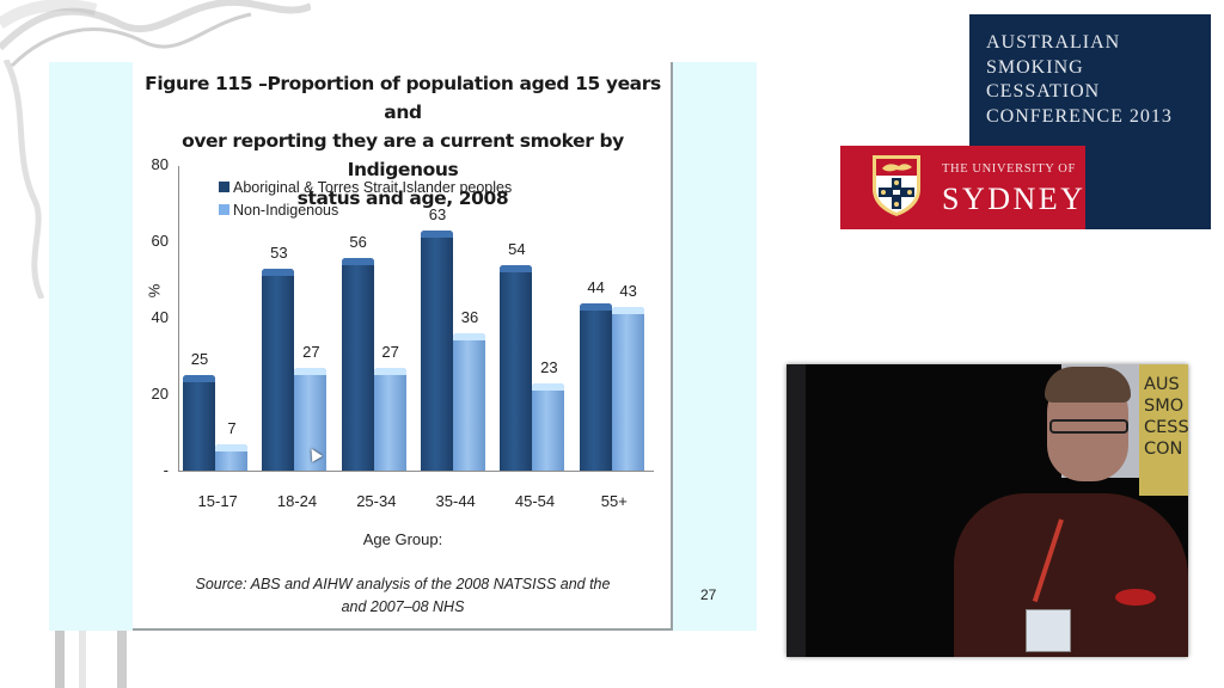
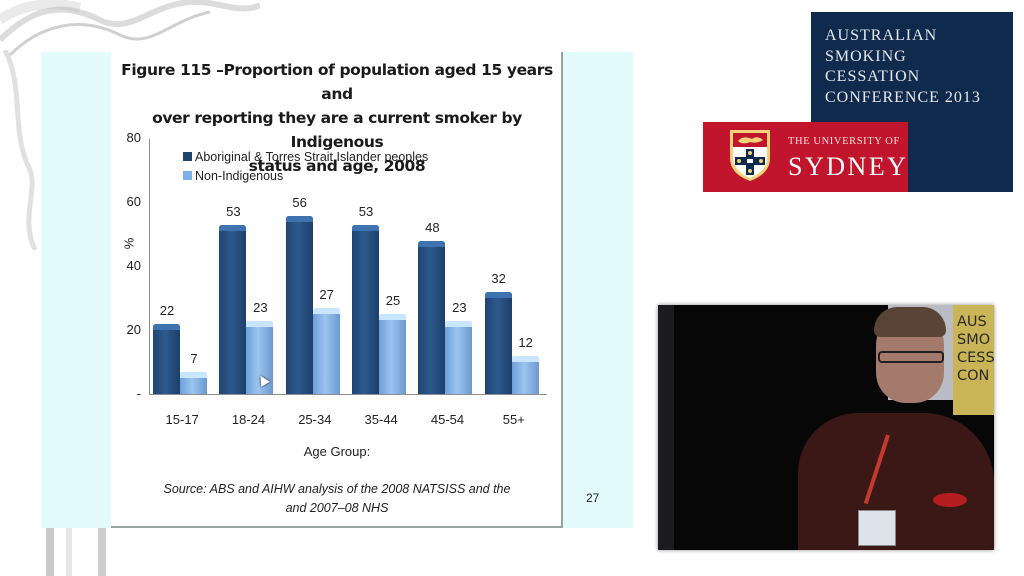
Aboriginal & Torres Strait Islander peoples/15-17: 25 -> 22
Non-Indigenous/18-24: 27 -> 23
Aboriginal & Torres Strait Islander peoples/35-44: 63 -> 53
Non-Indigenous/35-44: 36 -> 25
Aboriginal & Torres Strait Islander peoples/45-54: 54 -> 48
Aboriginal & Torres Strait Islander peoples/55+: 44 -> 32
Non-Indigenous/55+: 43 -> 12
